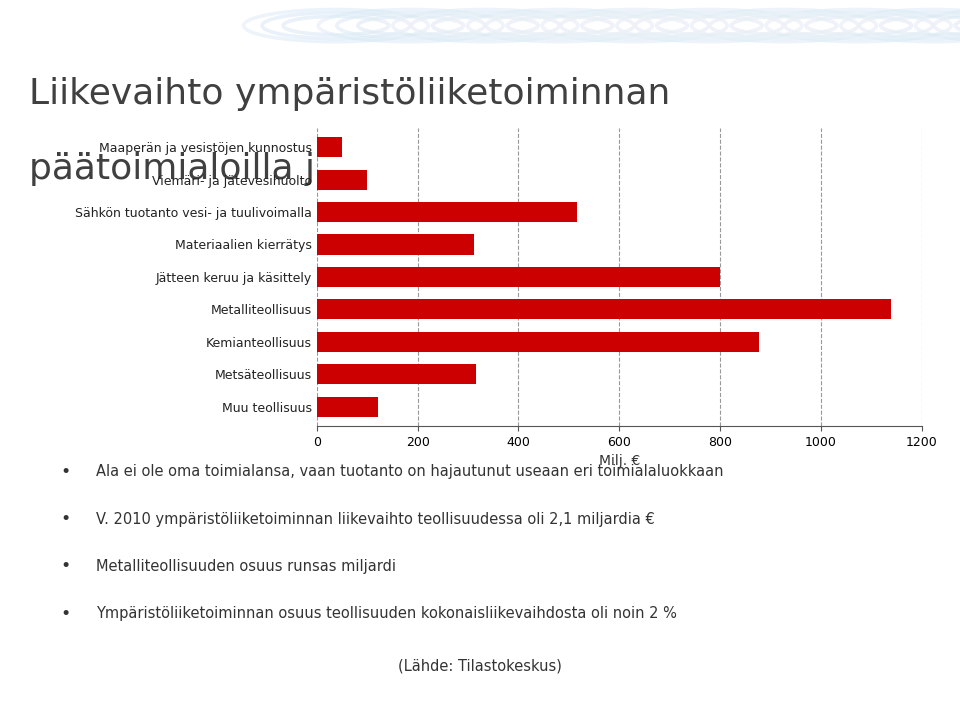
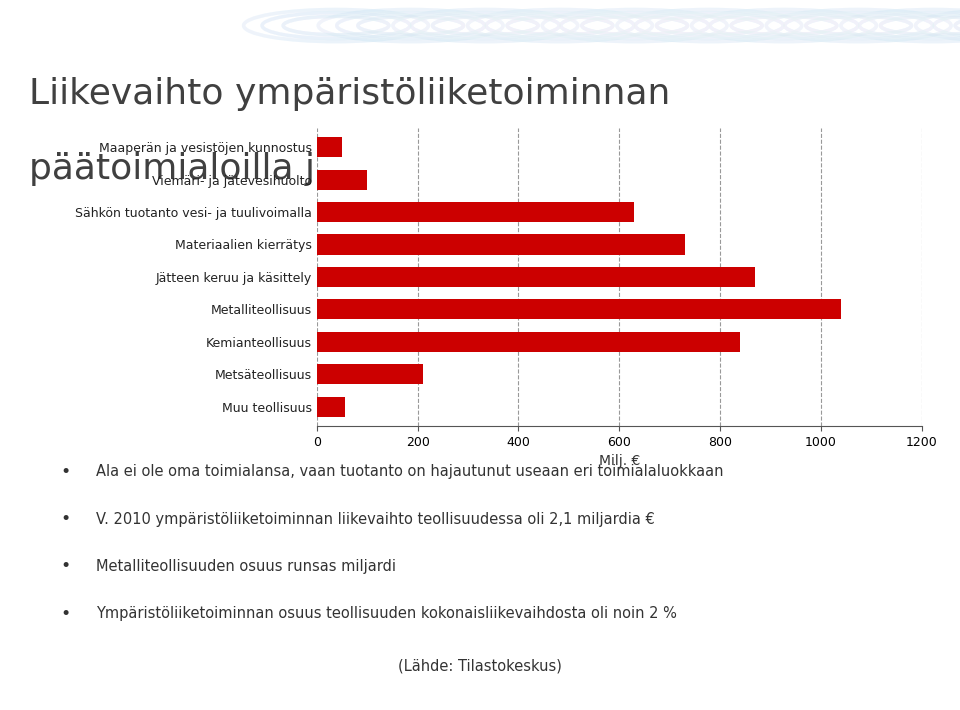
Sähkön tuotanto vesi- ja tuulivoimalla: 516 -> 630
Materiaalien kierrätys: 312 -> 730
Jätteen keruu ja käsittely: 800 -> 870
Metalliteollisuus: 1140 -> 1040
Kemianteollisuus: 878 -> 840
Metsäteollisuus: 316 -> 210
Muu teollisuus: 122 -> 55
